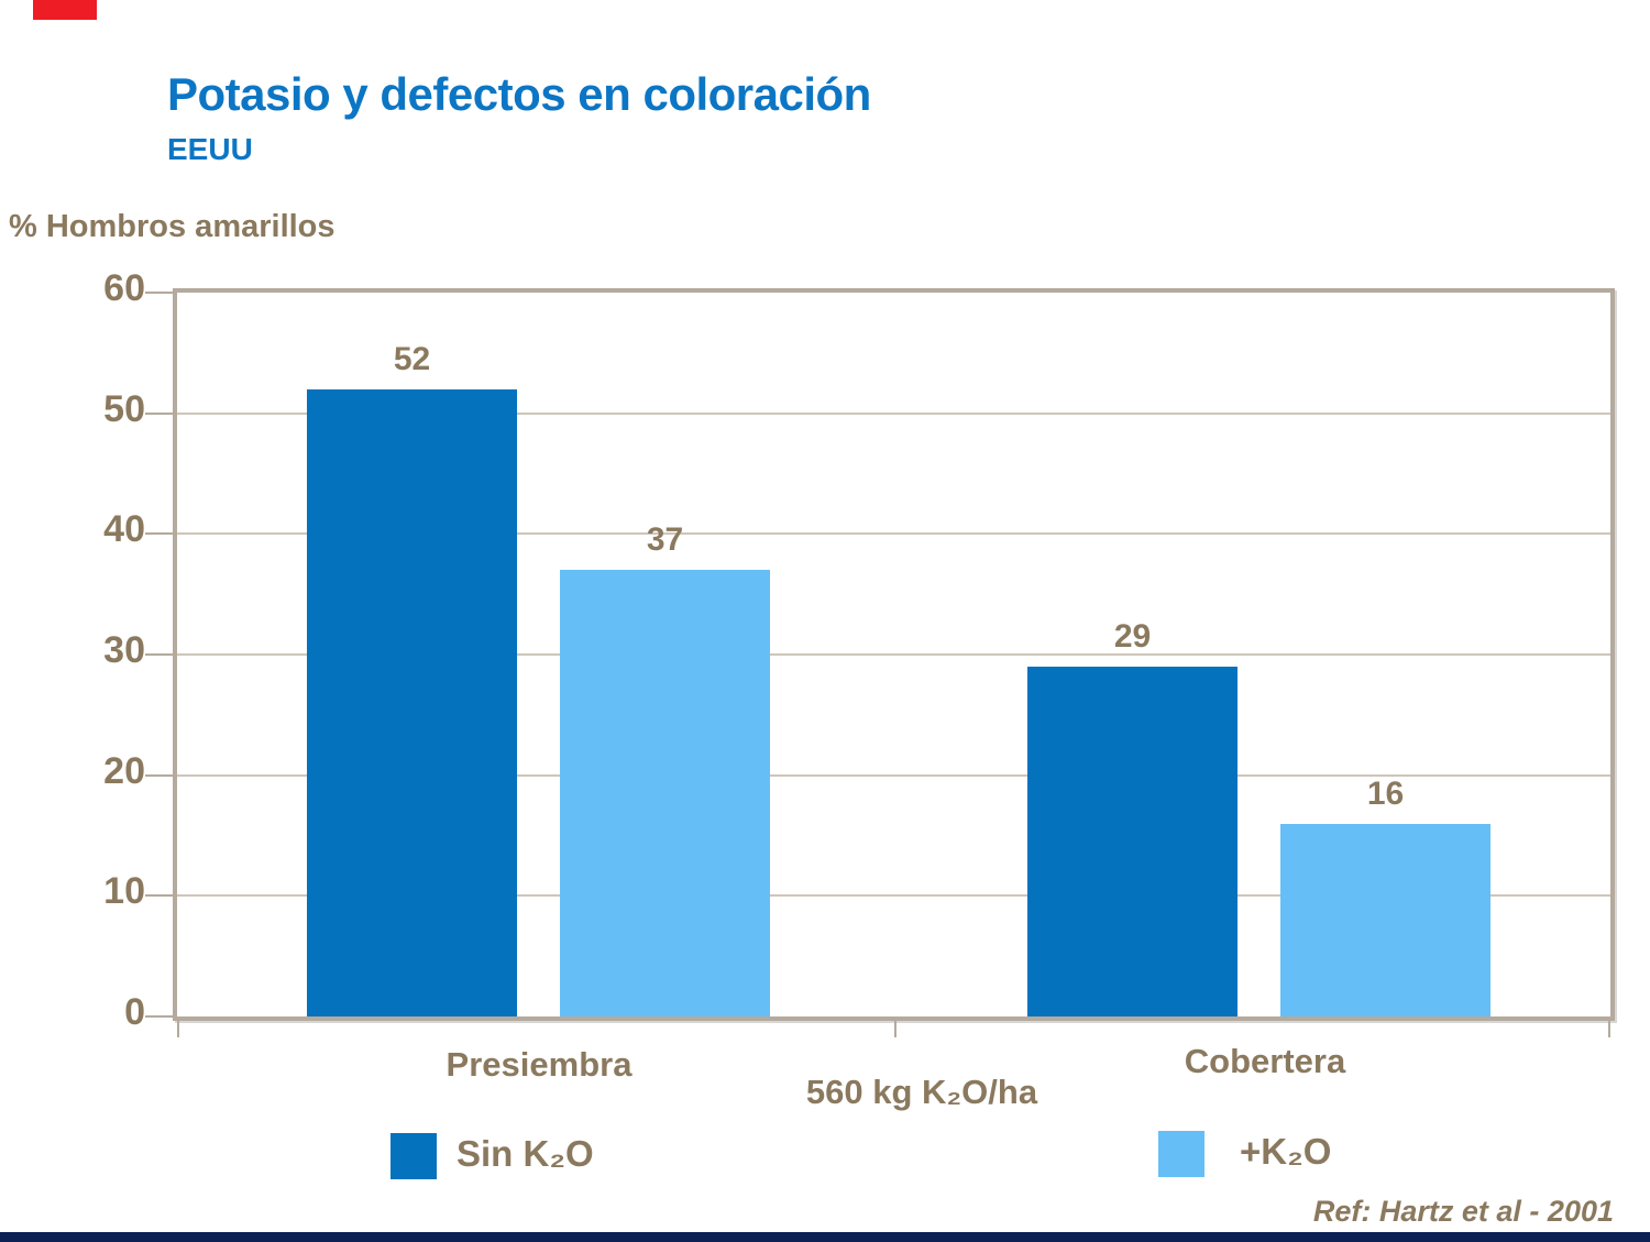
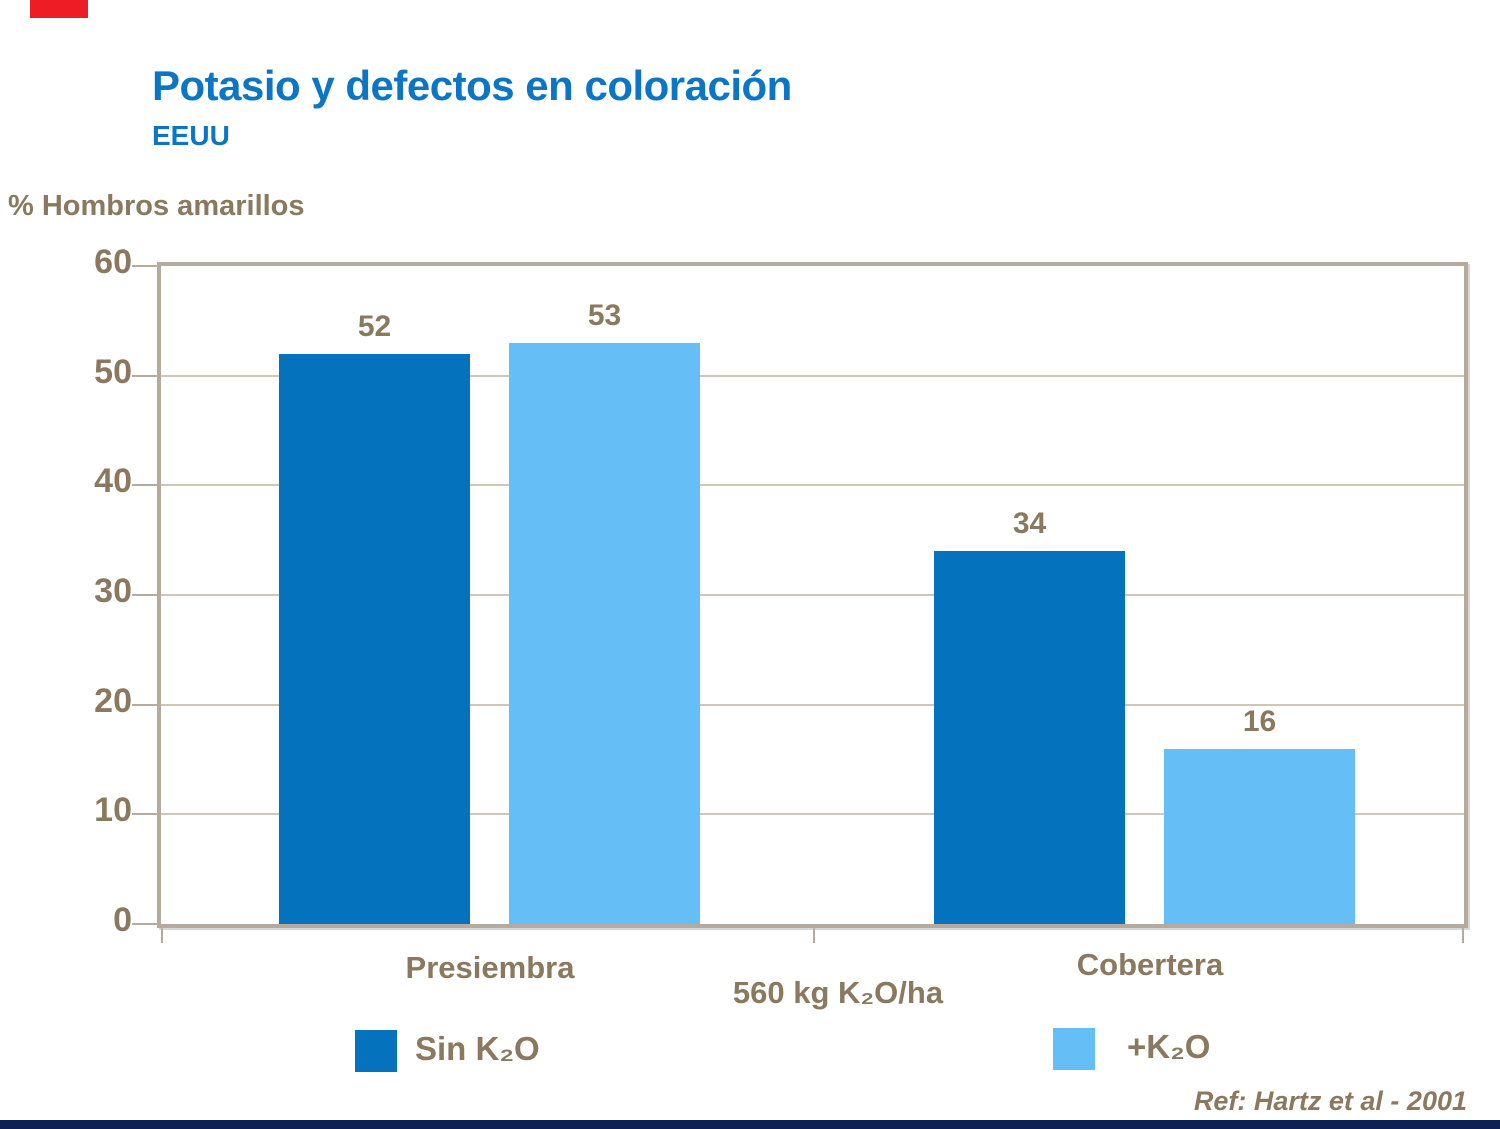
+K₂O/Presiembra: 37 -> 53
Sin K₂O/Cobertera: 29 -> 34
